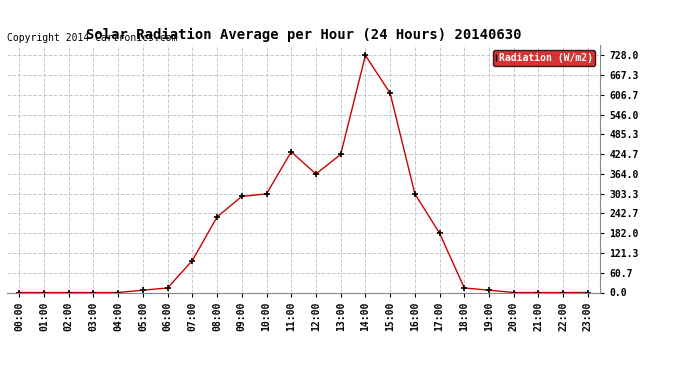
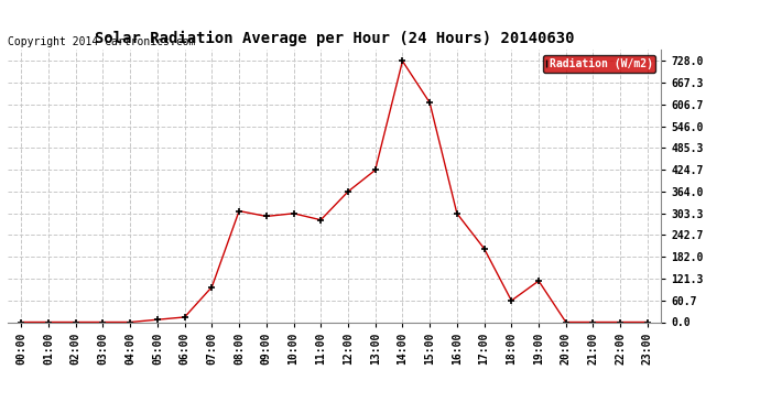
08:00: 232 -> 310
11:00: 432 -> 285
17:00: 182 -> 205
18:00: 14 -> 60
19:00: 7 -> 115
